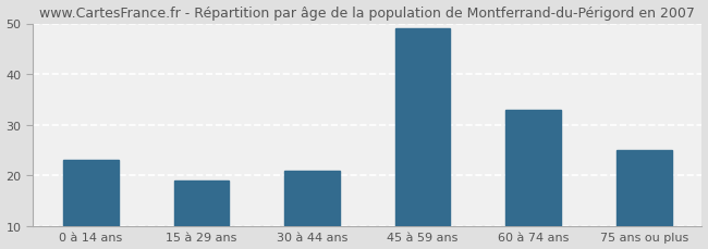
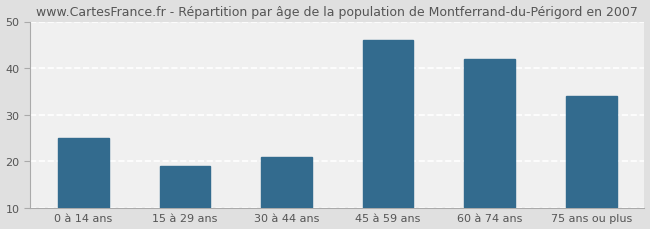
0 à 14 ans: 23 -> 25
45 à 59 ans: 49 -> 46
60 à 74 ans: 33 -> 42
75 ans ou plus: 25 -> 34
